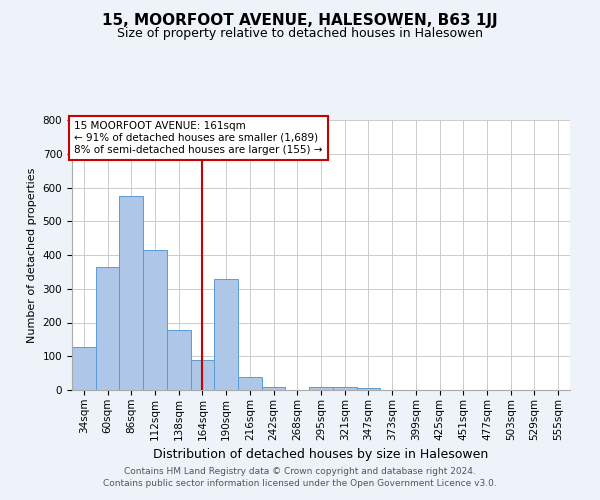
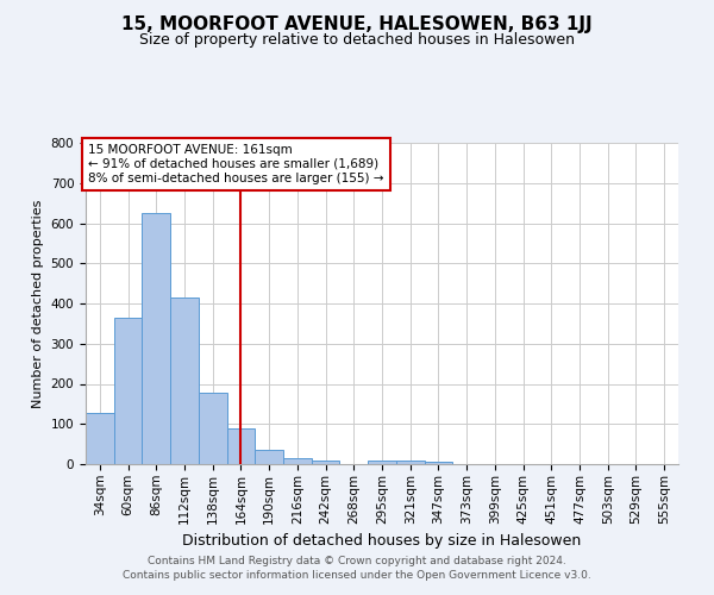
86sqm: 575 -> 624
190sqm: 330 -> 36
216sqm: 40 -> 16
